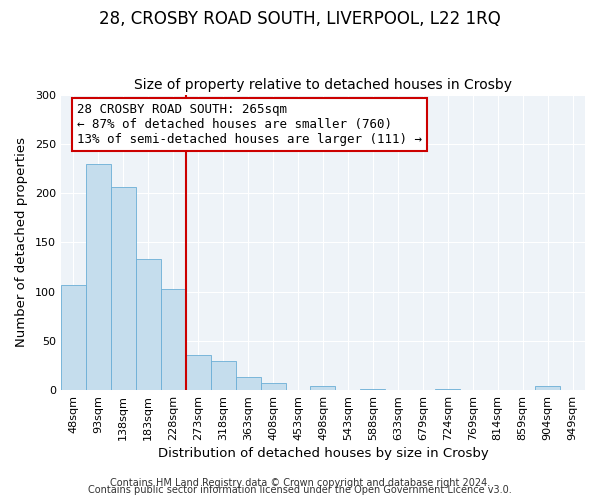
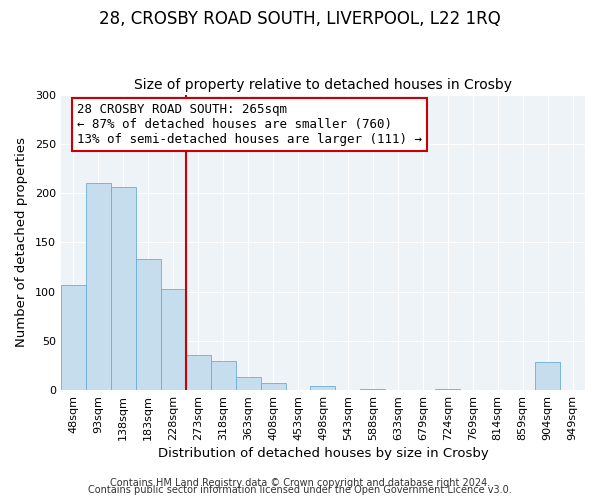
93sqm: 229 -> 210
904sqm: 4 -> 28
